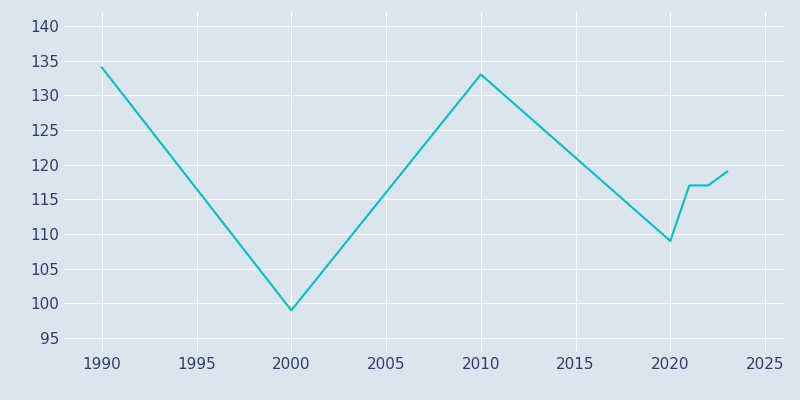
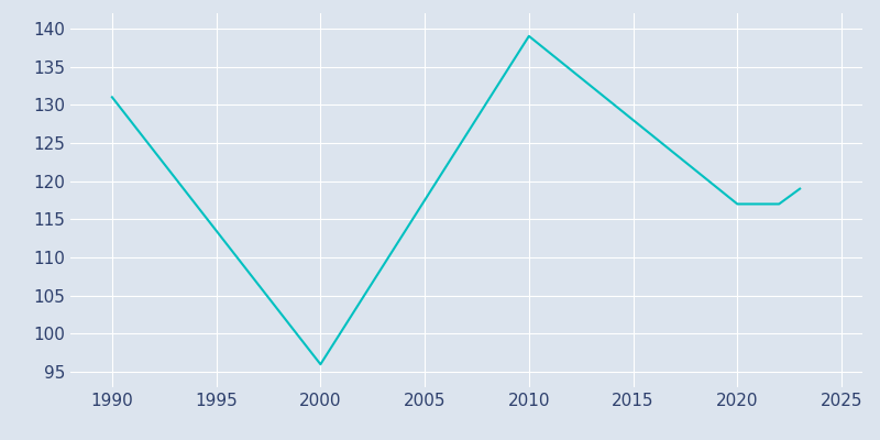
1990: 134 -> 131
2000: 99 -> 96
2010: 133 -> 139
2020: 109 -> 117
